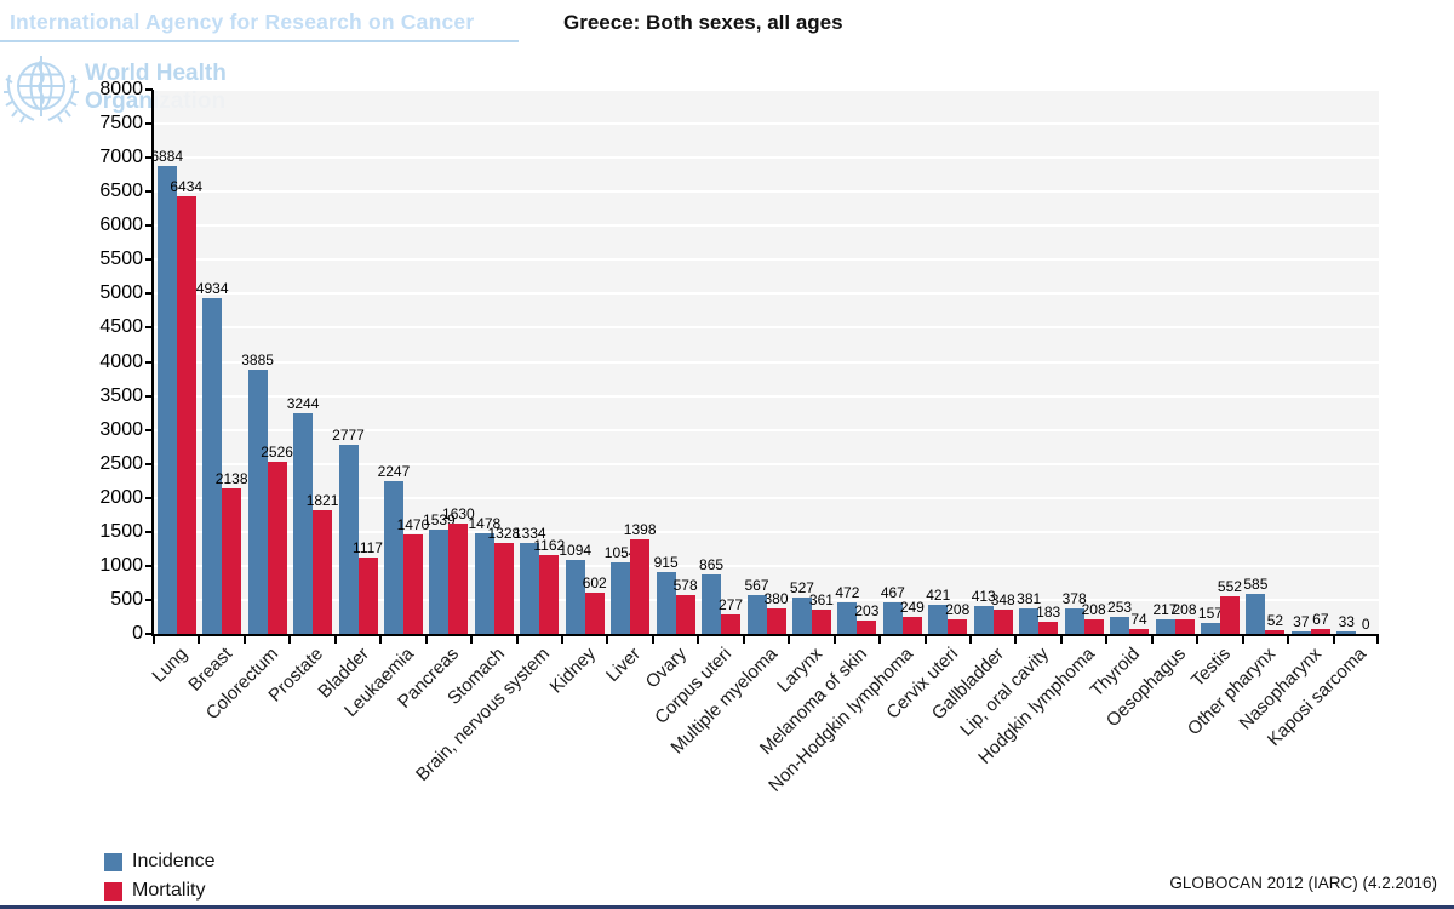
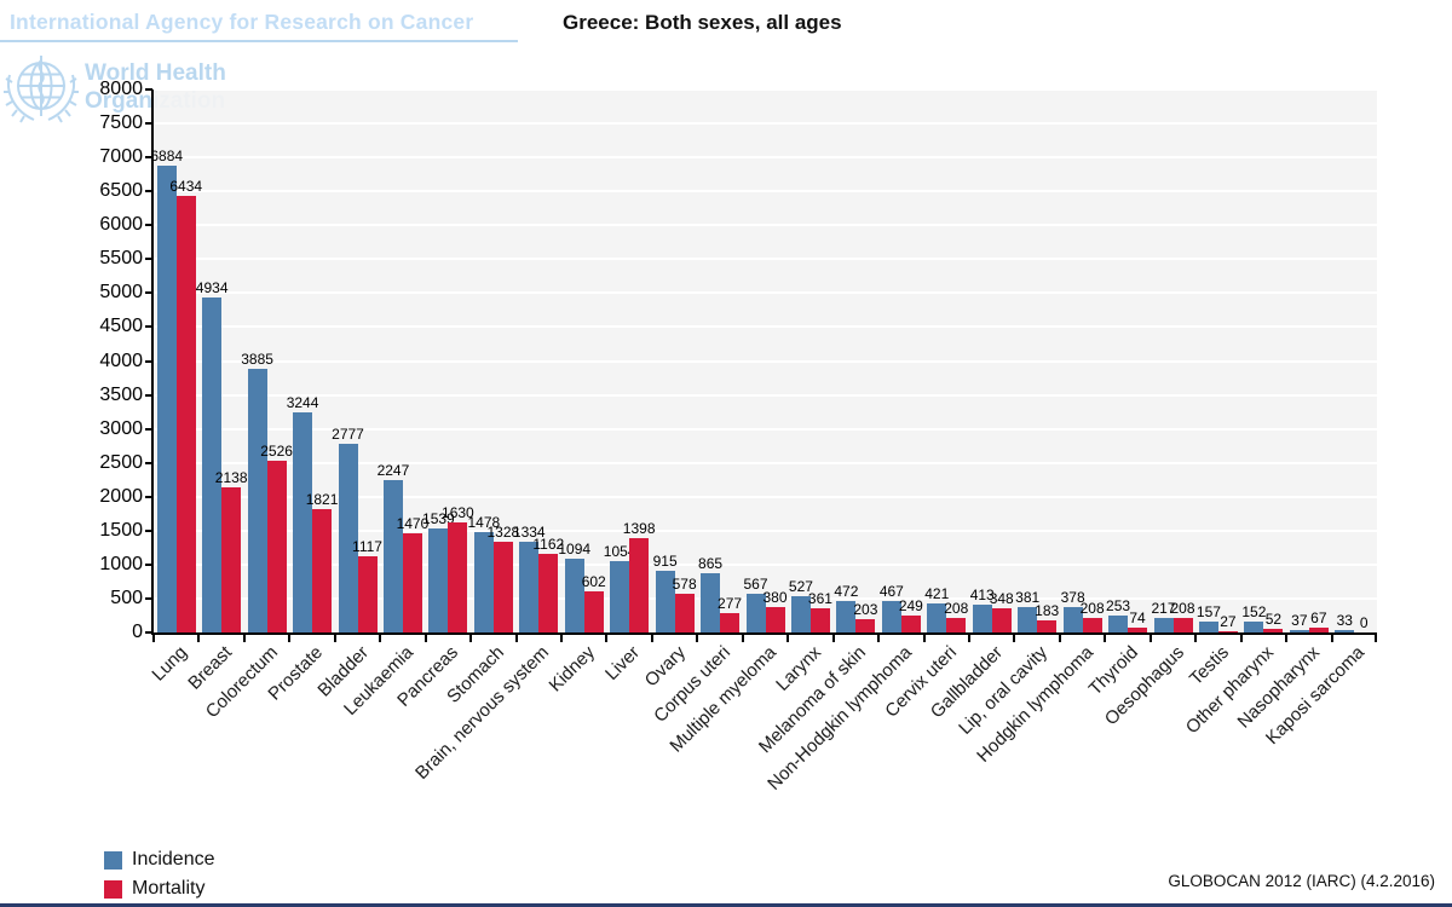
Mortality/Testis: 552 -> 27
Incidence/Other pharynx: 585 -> 152
